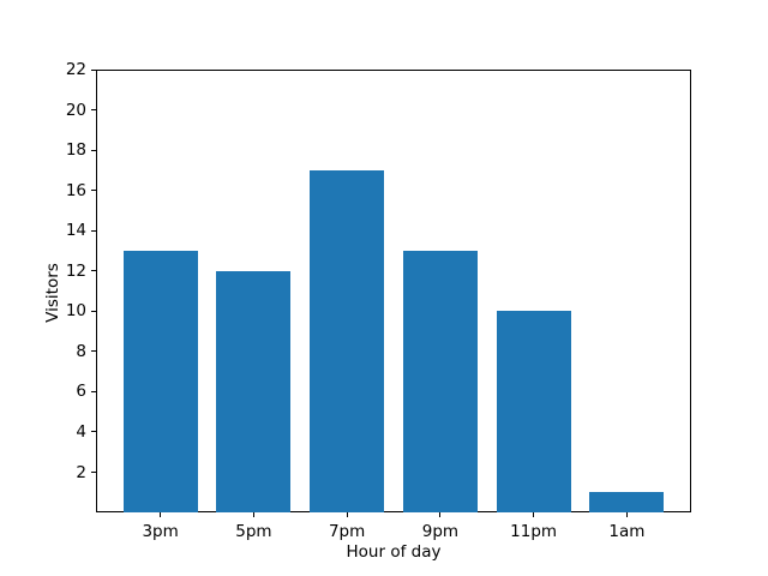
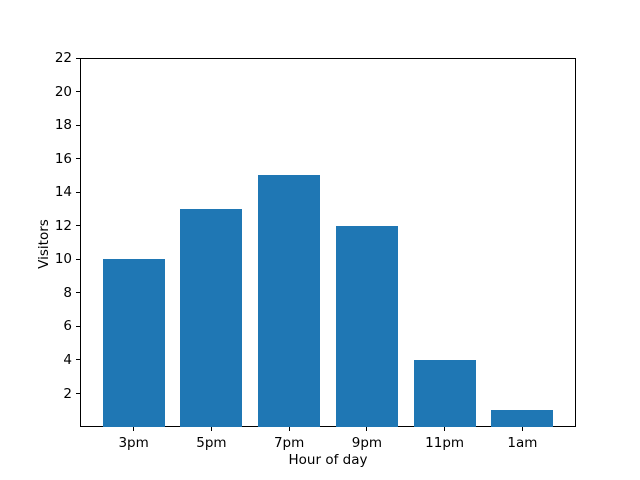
3pm: 13 -> 10
5pm: 12 -> 13
7pm: 17 -> 15
9pm: 13 -> 12
11pm: 10 -> 4
